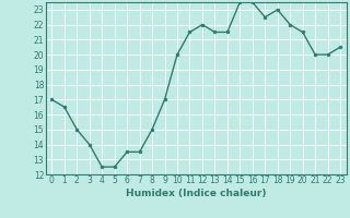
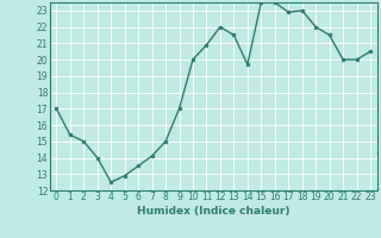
1: 16.5 -> 15.4
5: 12.5 -> 12.9
7: 13.5 -> 14.1
11: 21.5 -> 20.9
14: 21.5 -> 19.7
17: 22.5 -> 22.9
